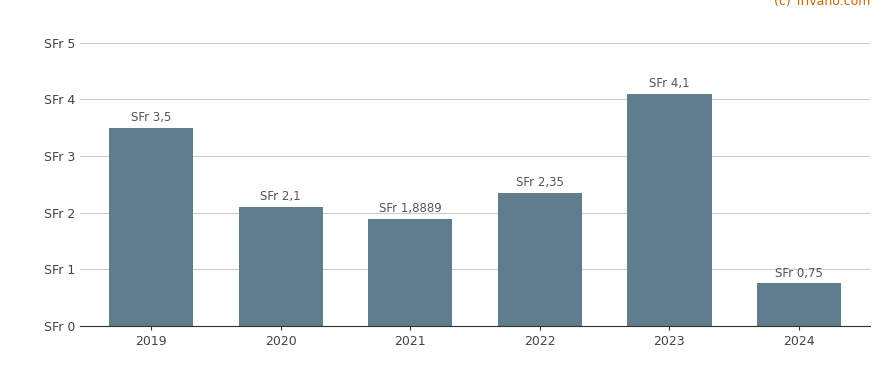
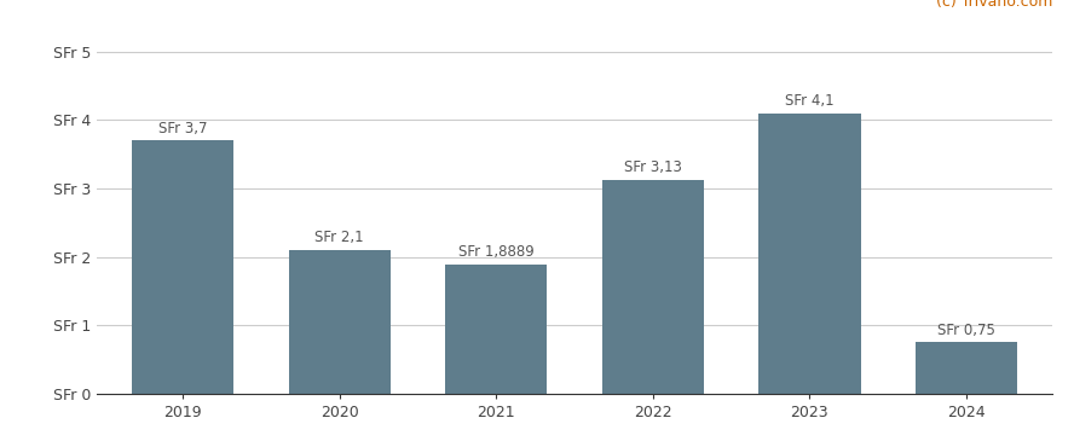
2019: 3,5 -> 3,7
2022: 2,35 -> 3,13
